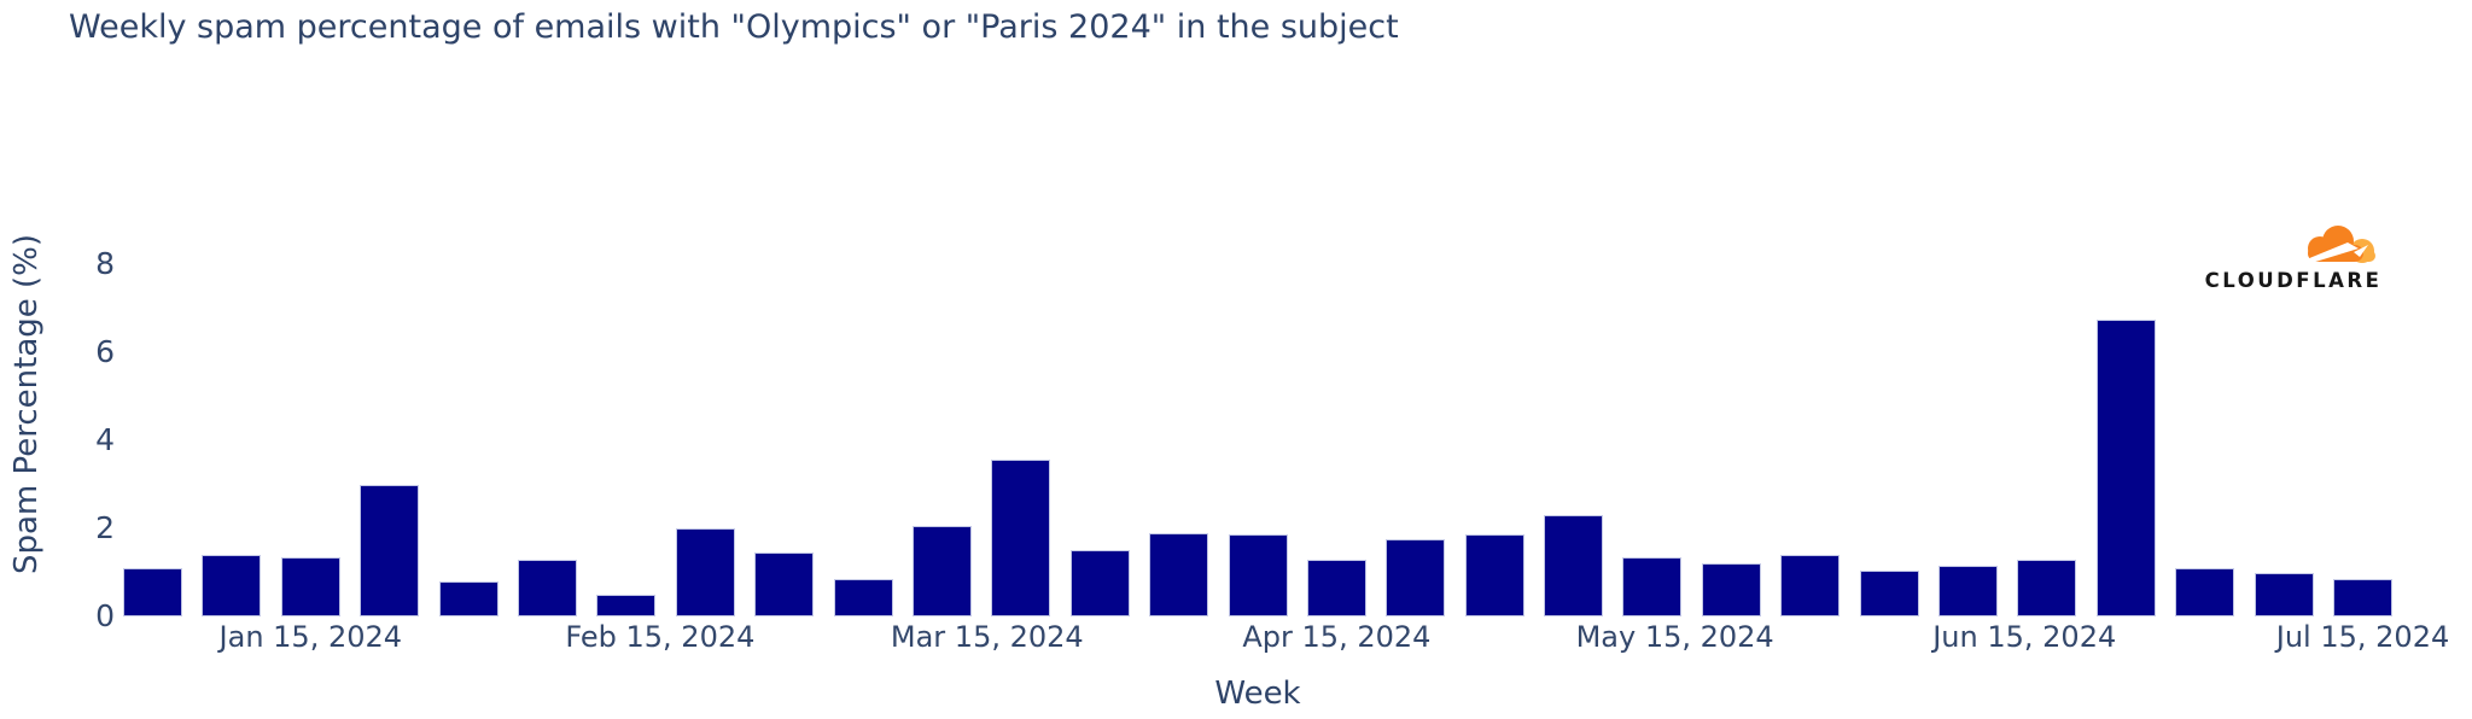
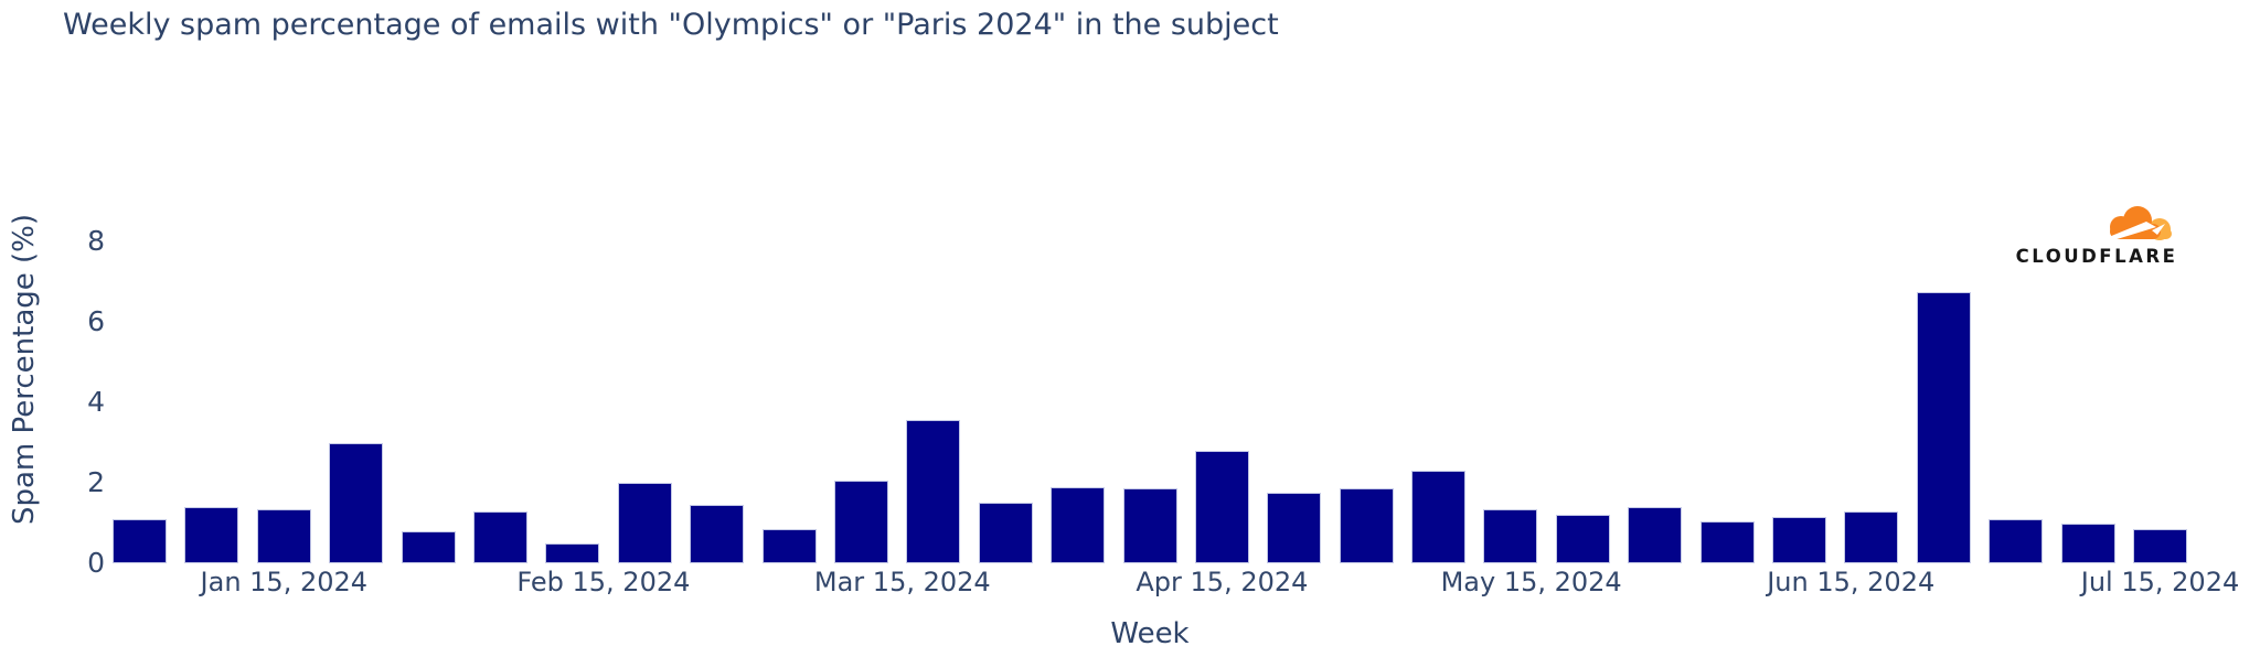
Apr 15, 2024: 1.3 -> 2.8
